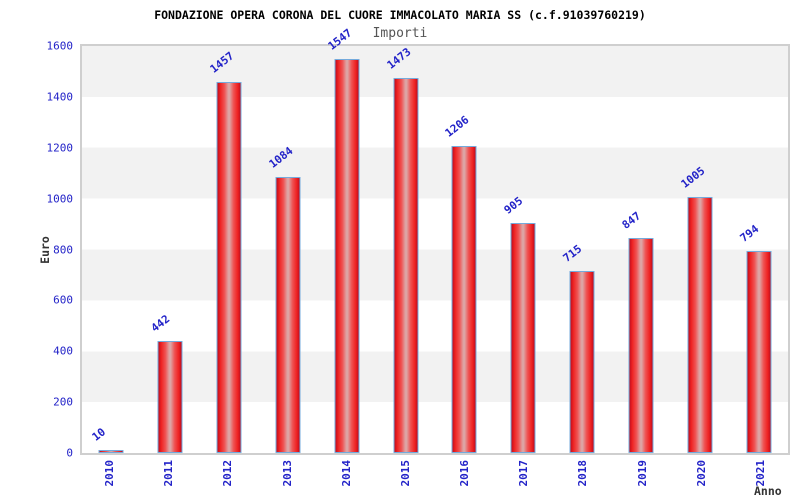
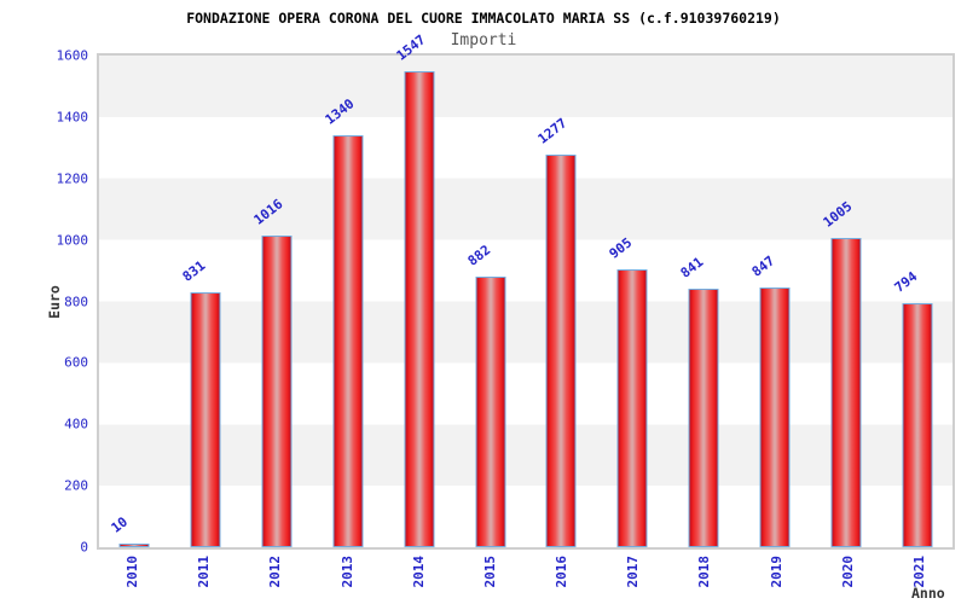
2011: 442 -> 831
2012: 1457 -> 1016
2013: 1084 -> 1340
2015: 1473 -> 882
2016: 1206 -> 1277
2018: 715 -> 841
